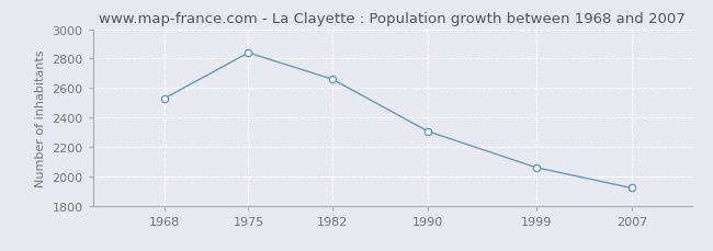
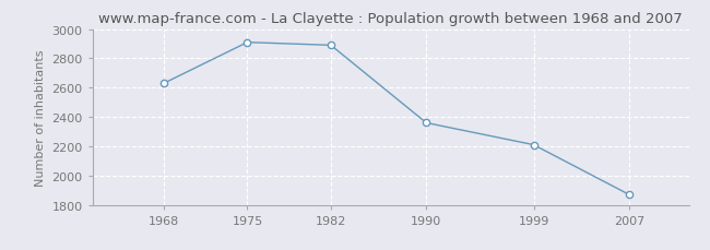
1968: 2530 -> 2630
1975: 2840 -> 2910
1982: 2660 -> 2890
1990: 2300 -> 2360
1999: 2060 -> 2210
2007: 1920 -> 1870
